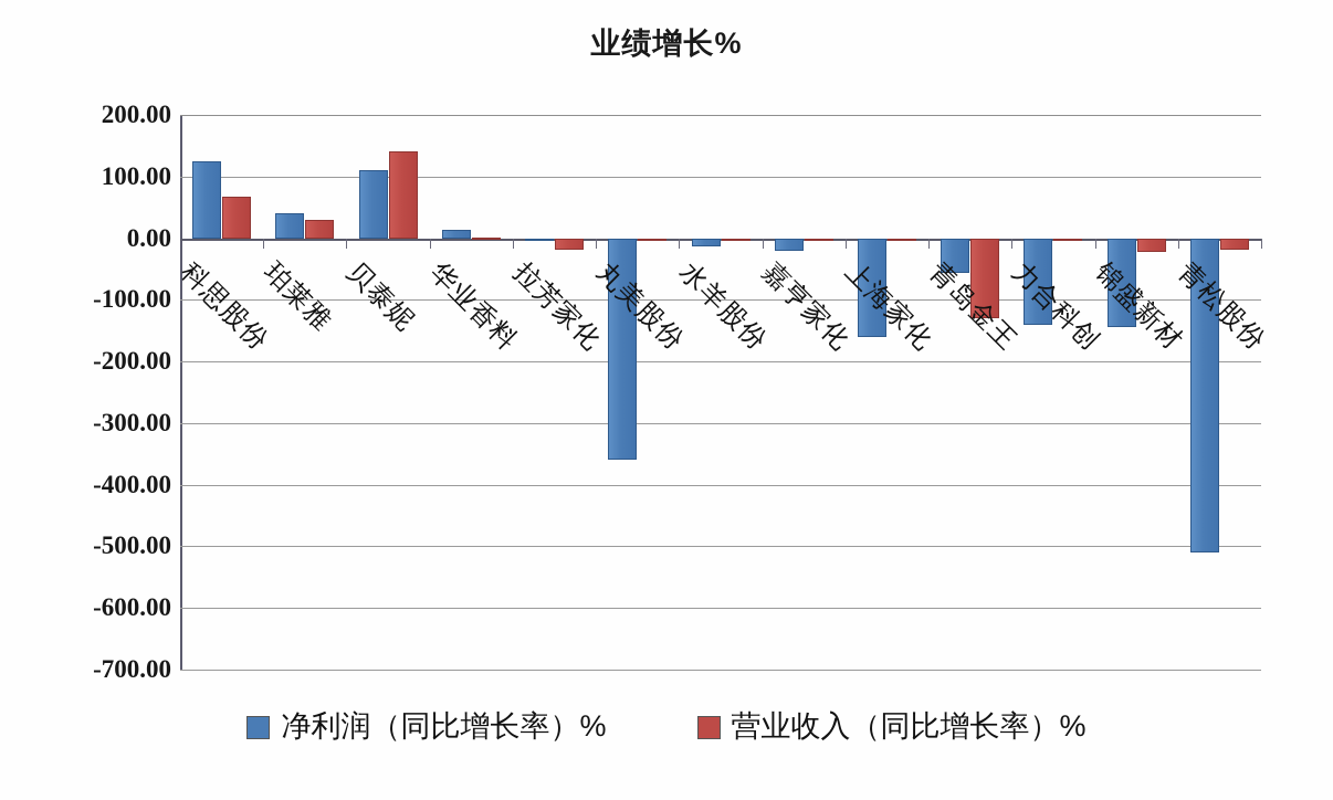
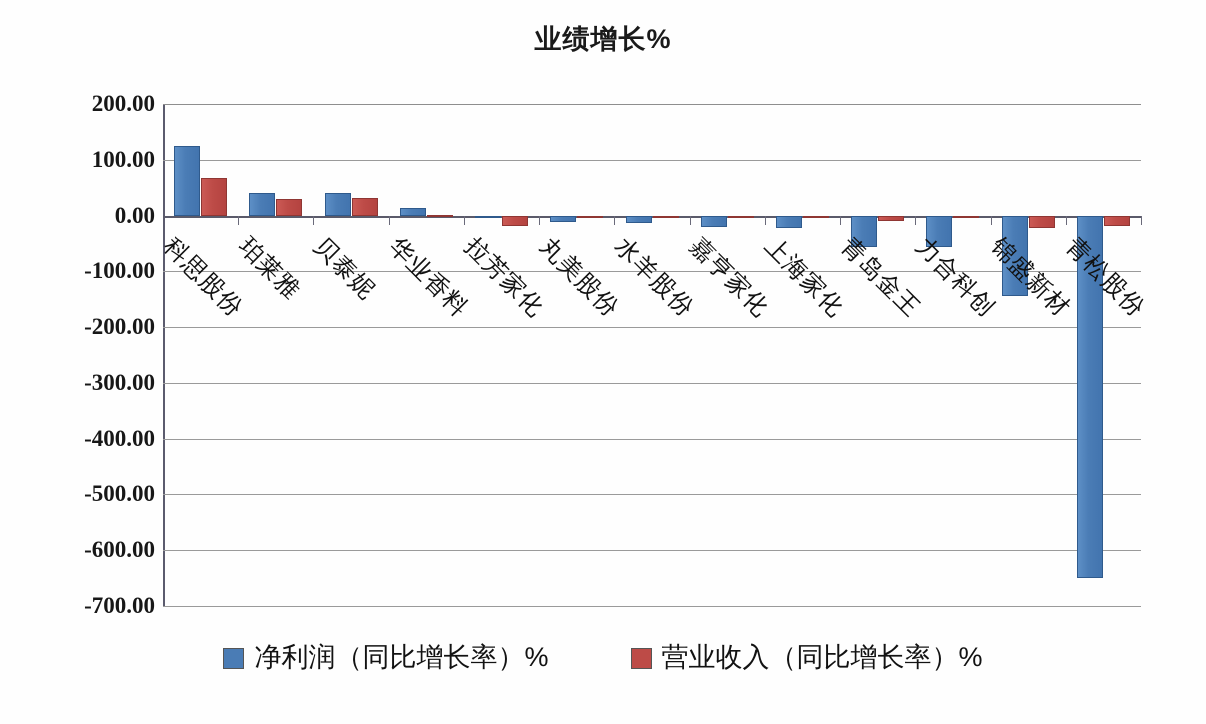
净利润（同比增长率）%/贝泰妮: 110 -> 40
营业收入（同比增长率）%/贝泰妮: 140 -> 30
净利润（同比增长率）%/丸美股份: -360 -> -10
净利润（同比增长率）%/上海家化: -160 -> -20
营业收入（同比增长率）%/青岛金王: -130 -> -10
净利润（同比增长率）%/力合科创: -140 -> -60
净利润（同比增长率）%/青松股份: -510 -> -650
